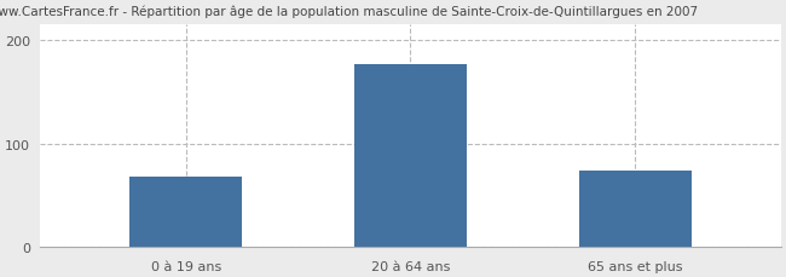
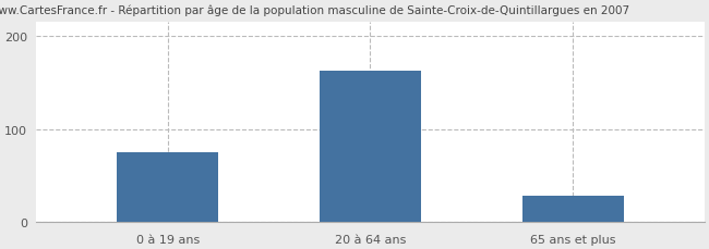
0 à 19 ans: 68 -> 75
20 à 64 ans: 176 -> 163
65 ans et plus: 74 -> 28
